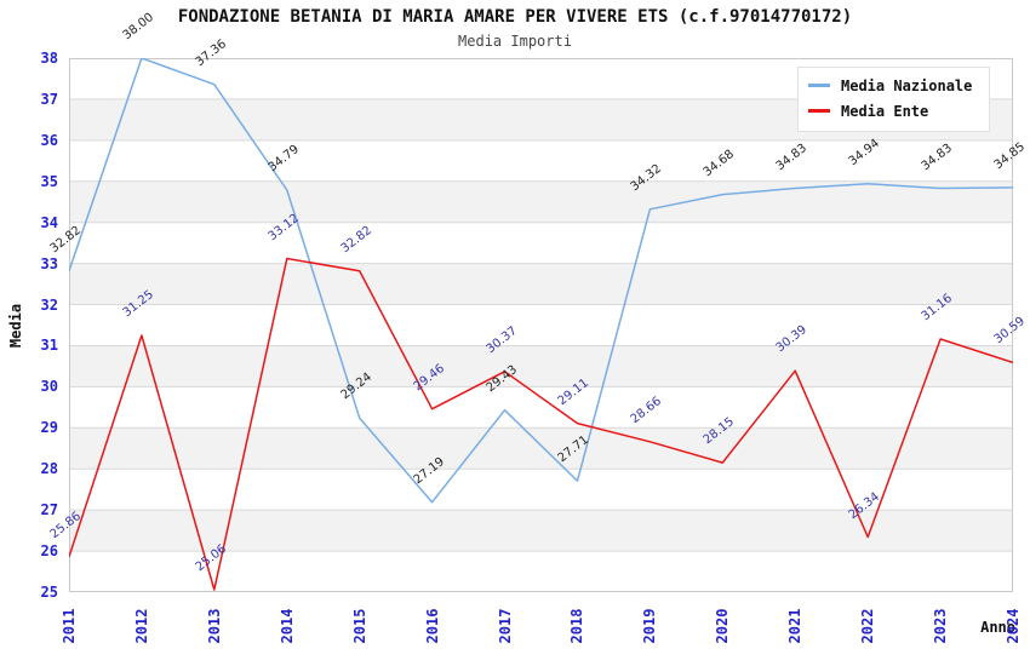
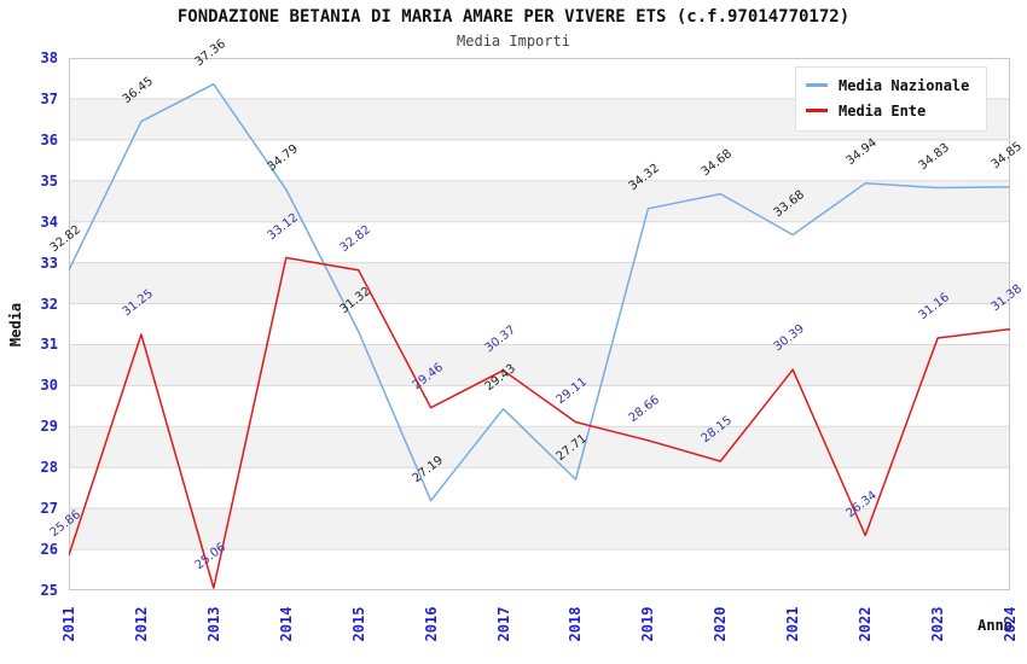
Media Nazionale/2012: 38.00 -> 36.45
Media Nazionale/2015: 29.24 -> 31.32
Media Nazionale/2021: 34.83 -> 33.68
Media Ente/2024: 30.59 -> 31.38
